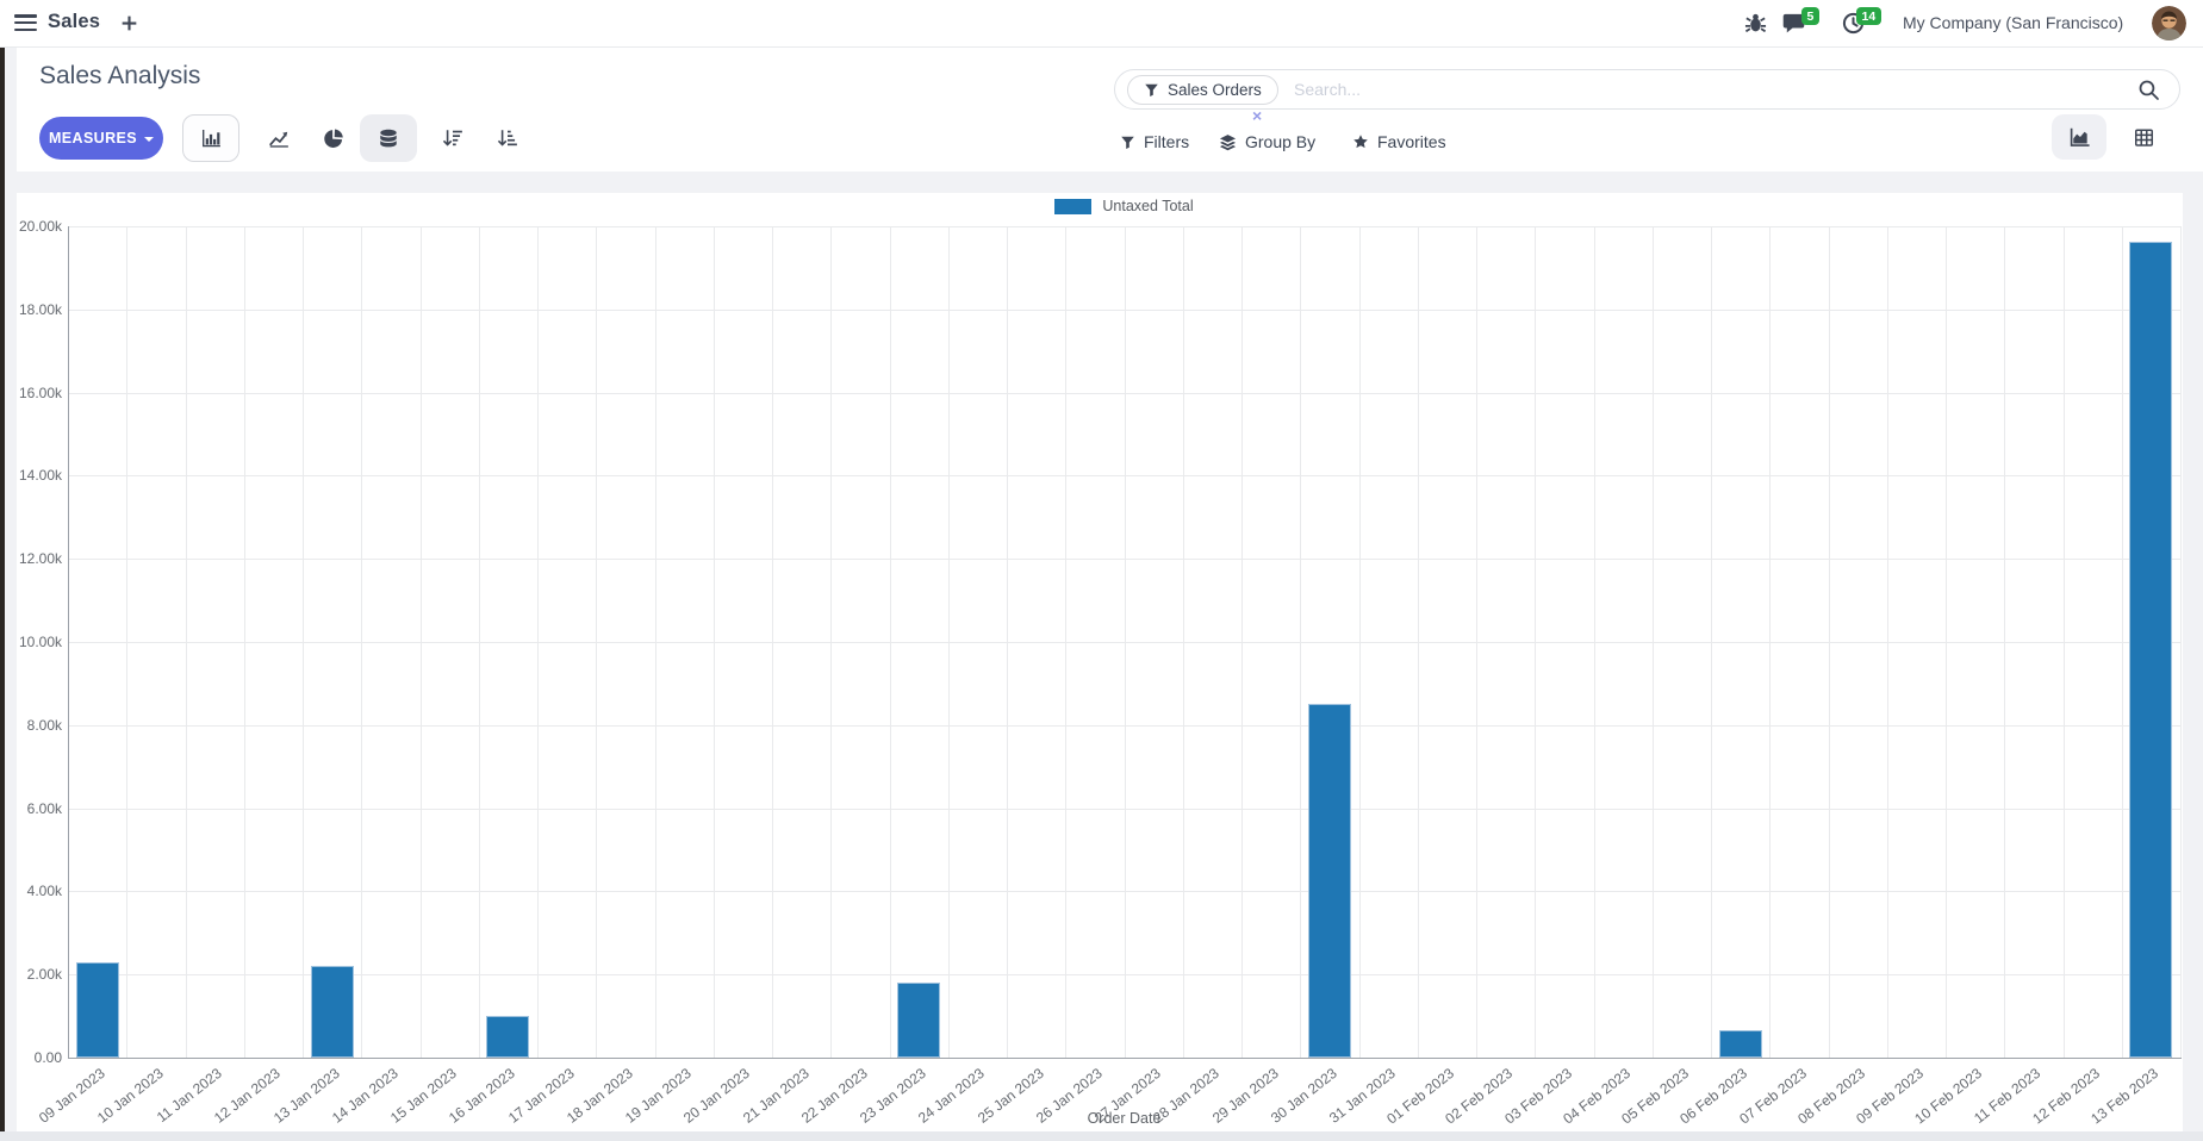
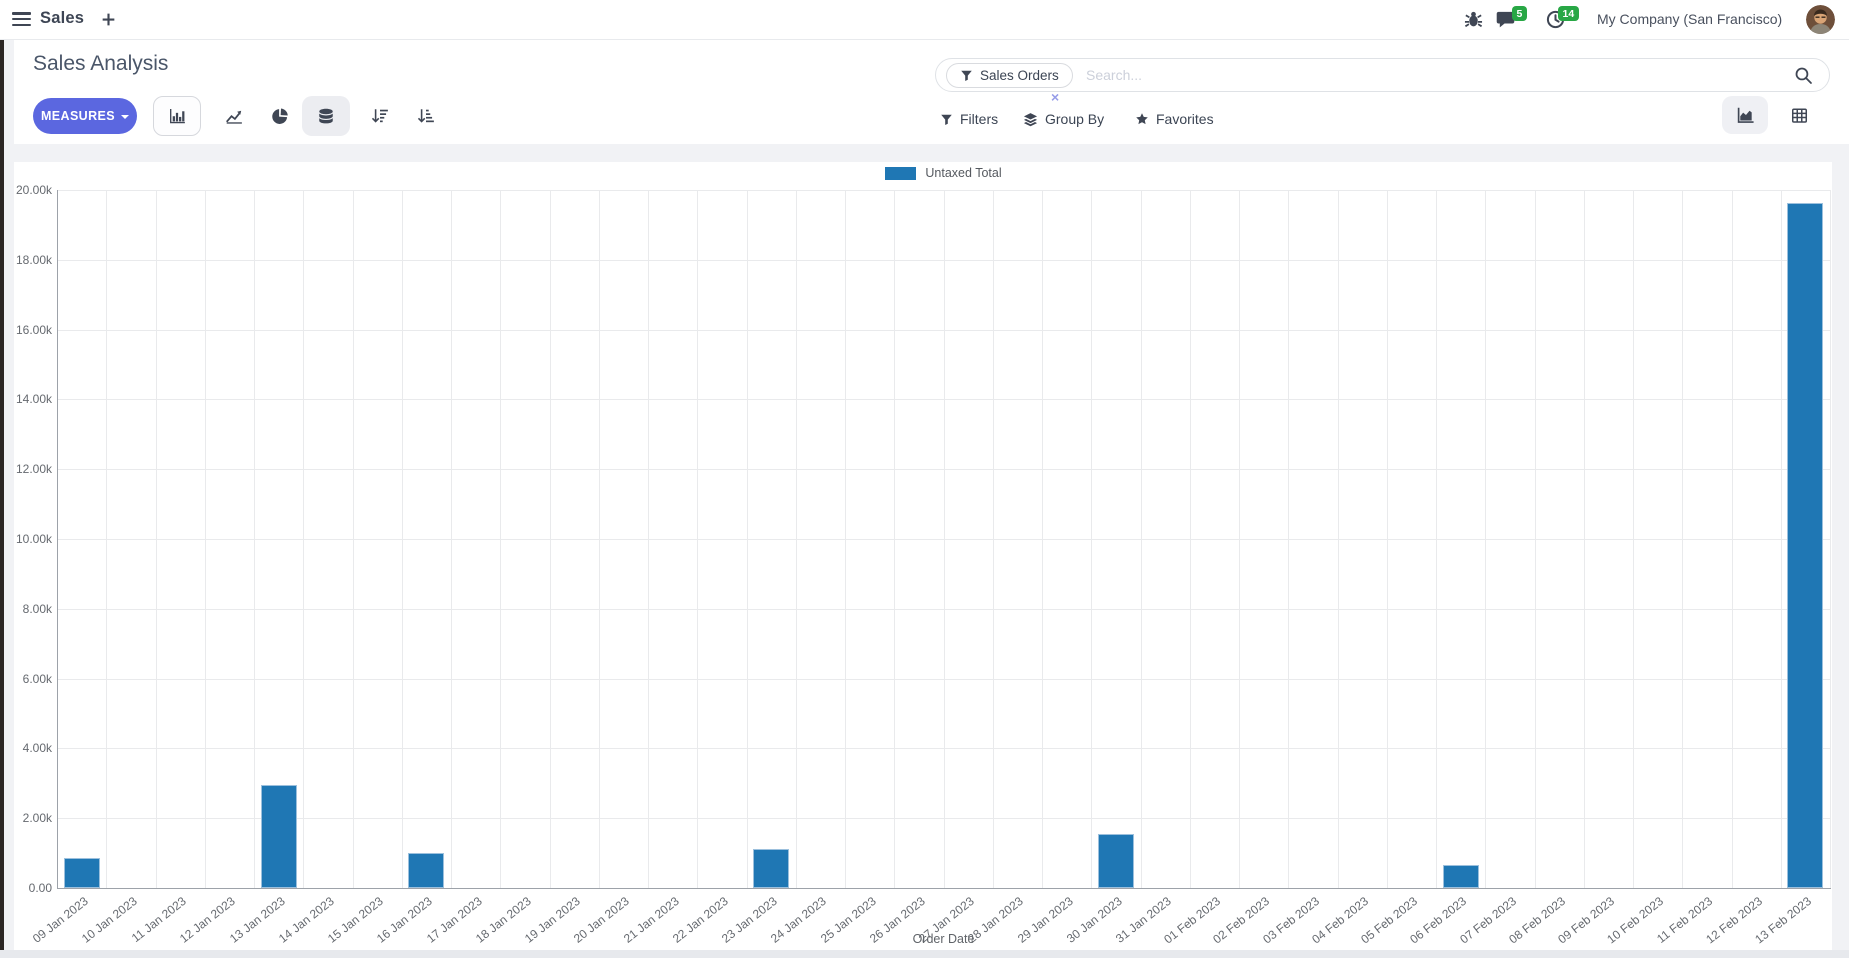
09 Jan 2023: 2.3k -> 0.8k
13 Jan 2023: 2.2k -> 3.0k
23 Jan 2023: 1.8k -> 1.1k
30 Jan 2023: 8.5k -> 1.6k
